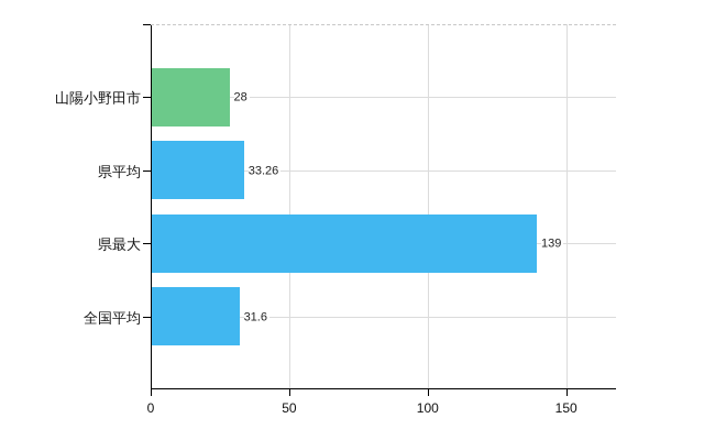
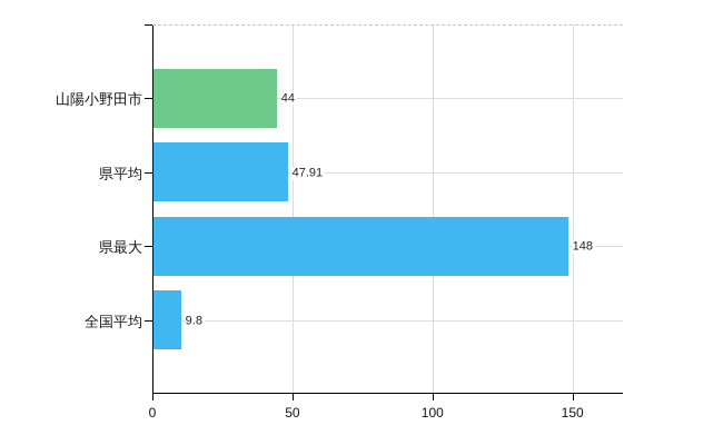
山陽小野田市: 28 -> 44
県平均: 33.26 -> 47.91
県最大: 139 -> 148
全国平均: 31.6 -> 9.8
